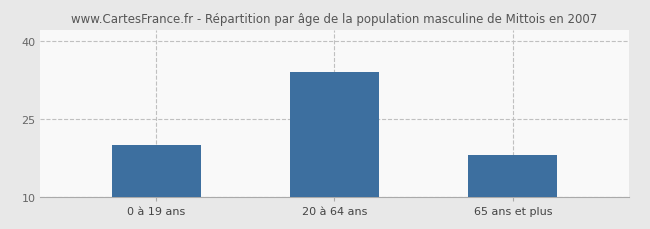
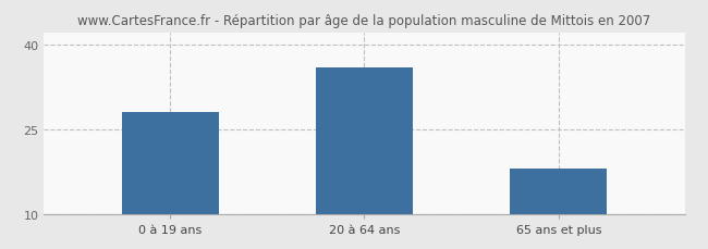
0 à 19 ans: 20 -> 28
20 à 64 ans: 34 -> 36
